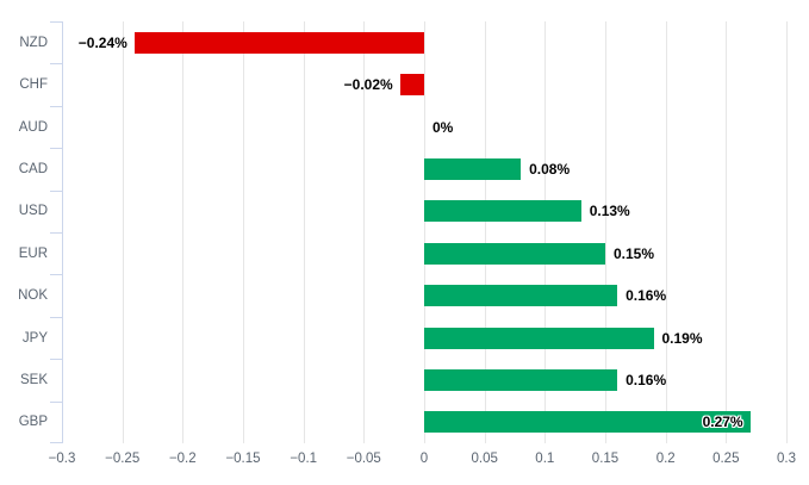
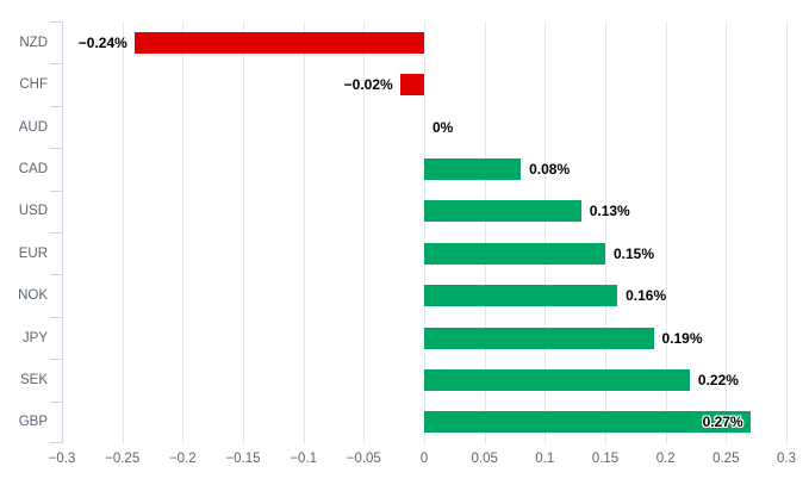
SEK: 0.16% -> 0.22%
